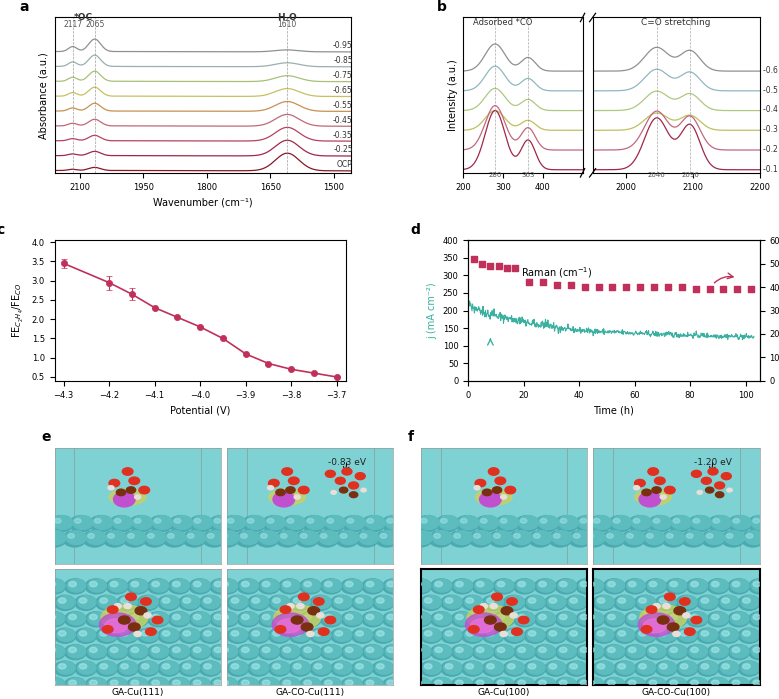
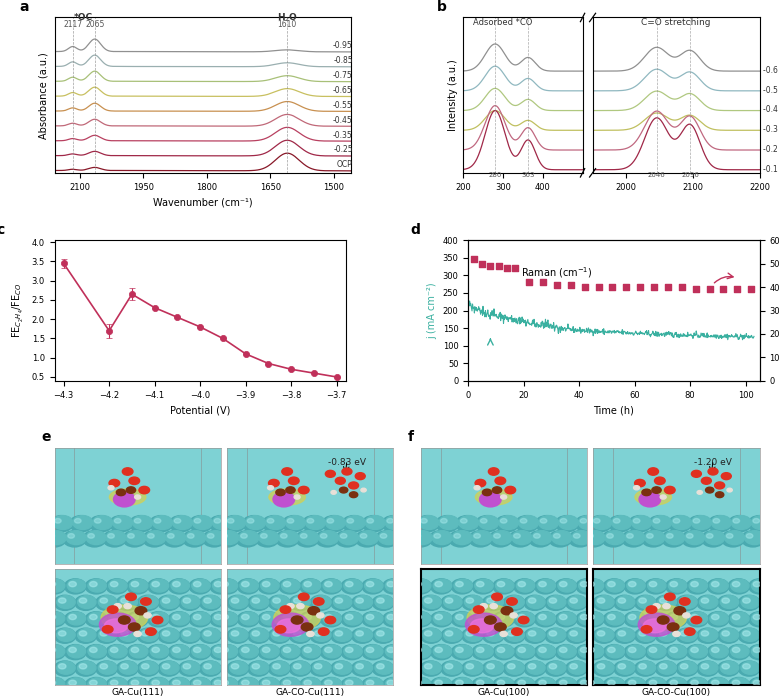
−4.2: 2.95 -> 1.70
